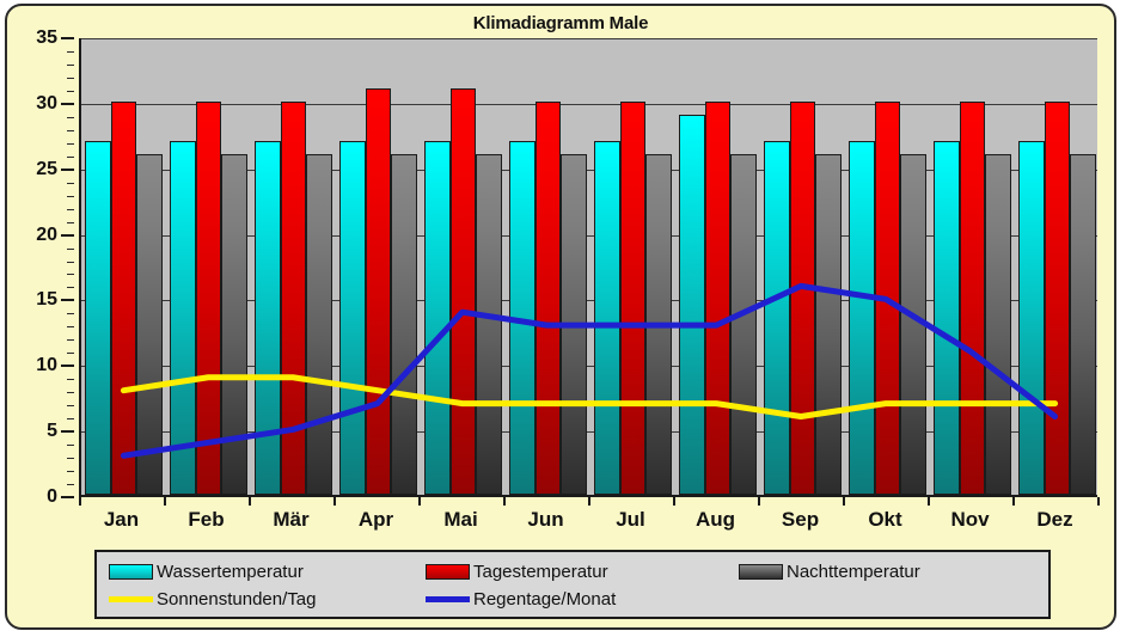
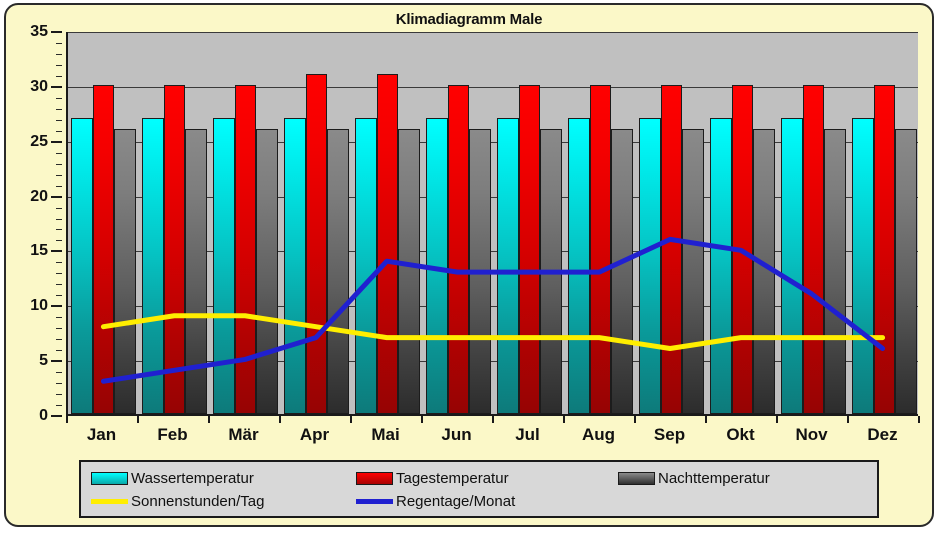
Wassertemperatur/Aug: 29 -> 27
